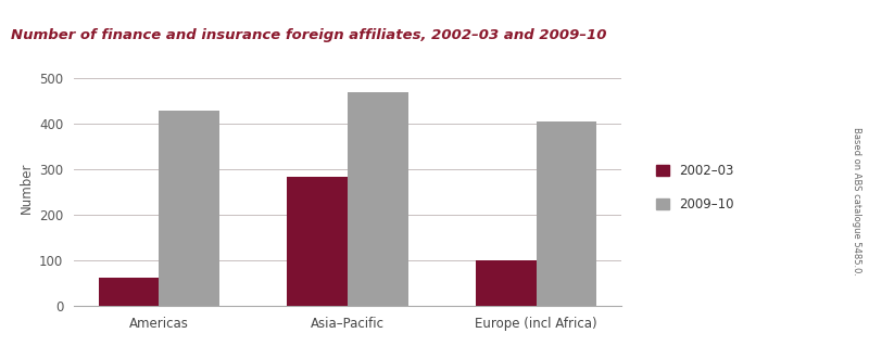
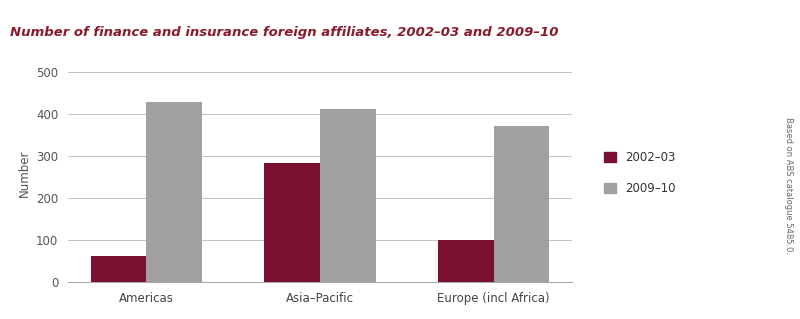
2009–10/Asia–Pacific: 470 -> 413
2009–10/Europe (incl Africa): 405 -> 373
